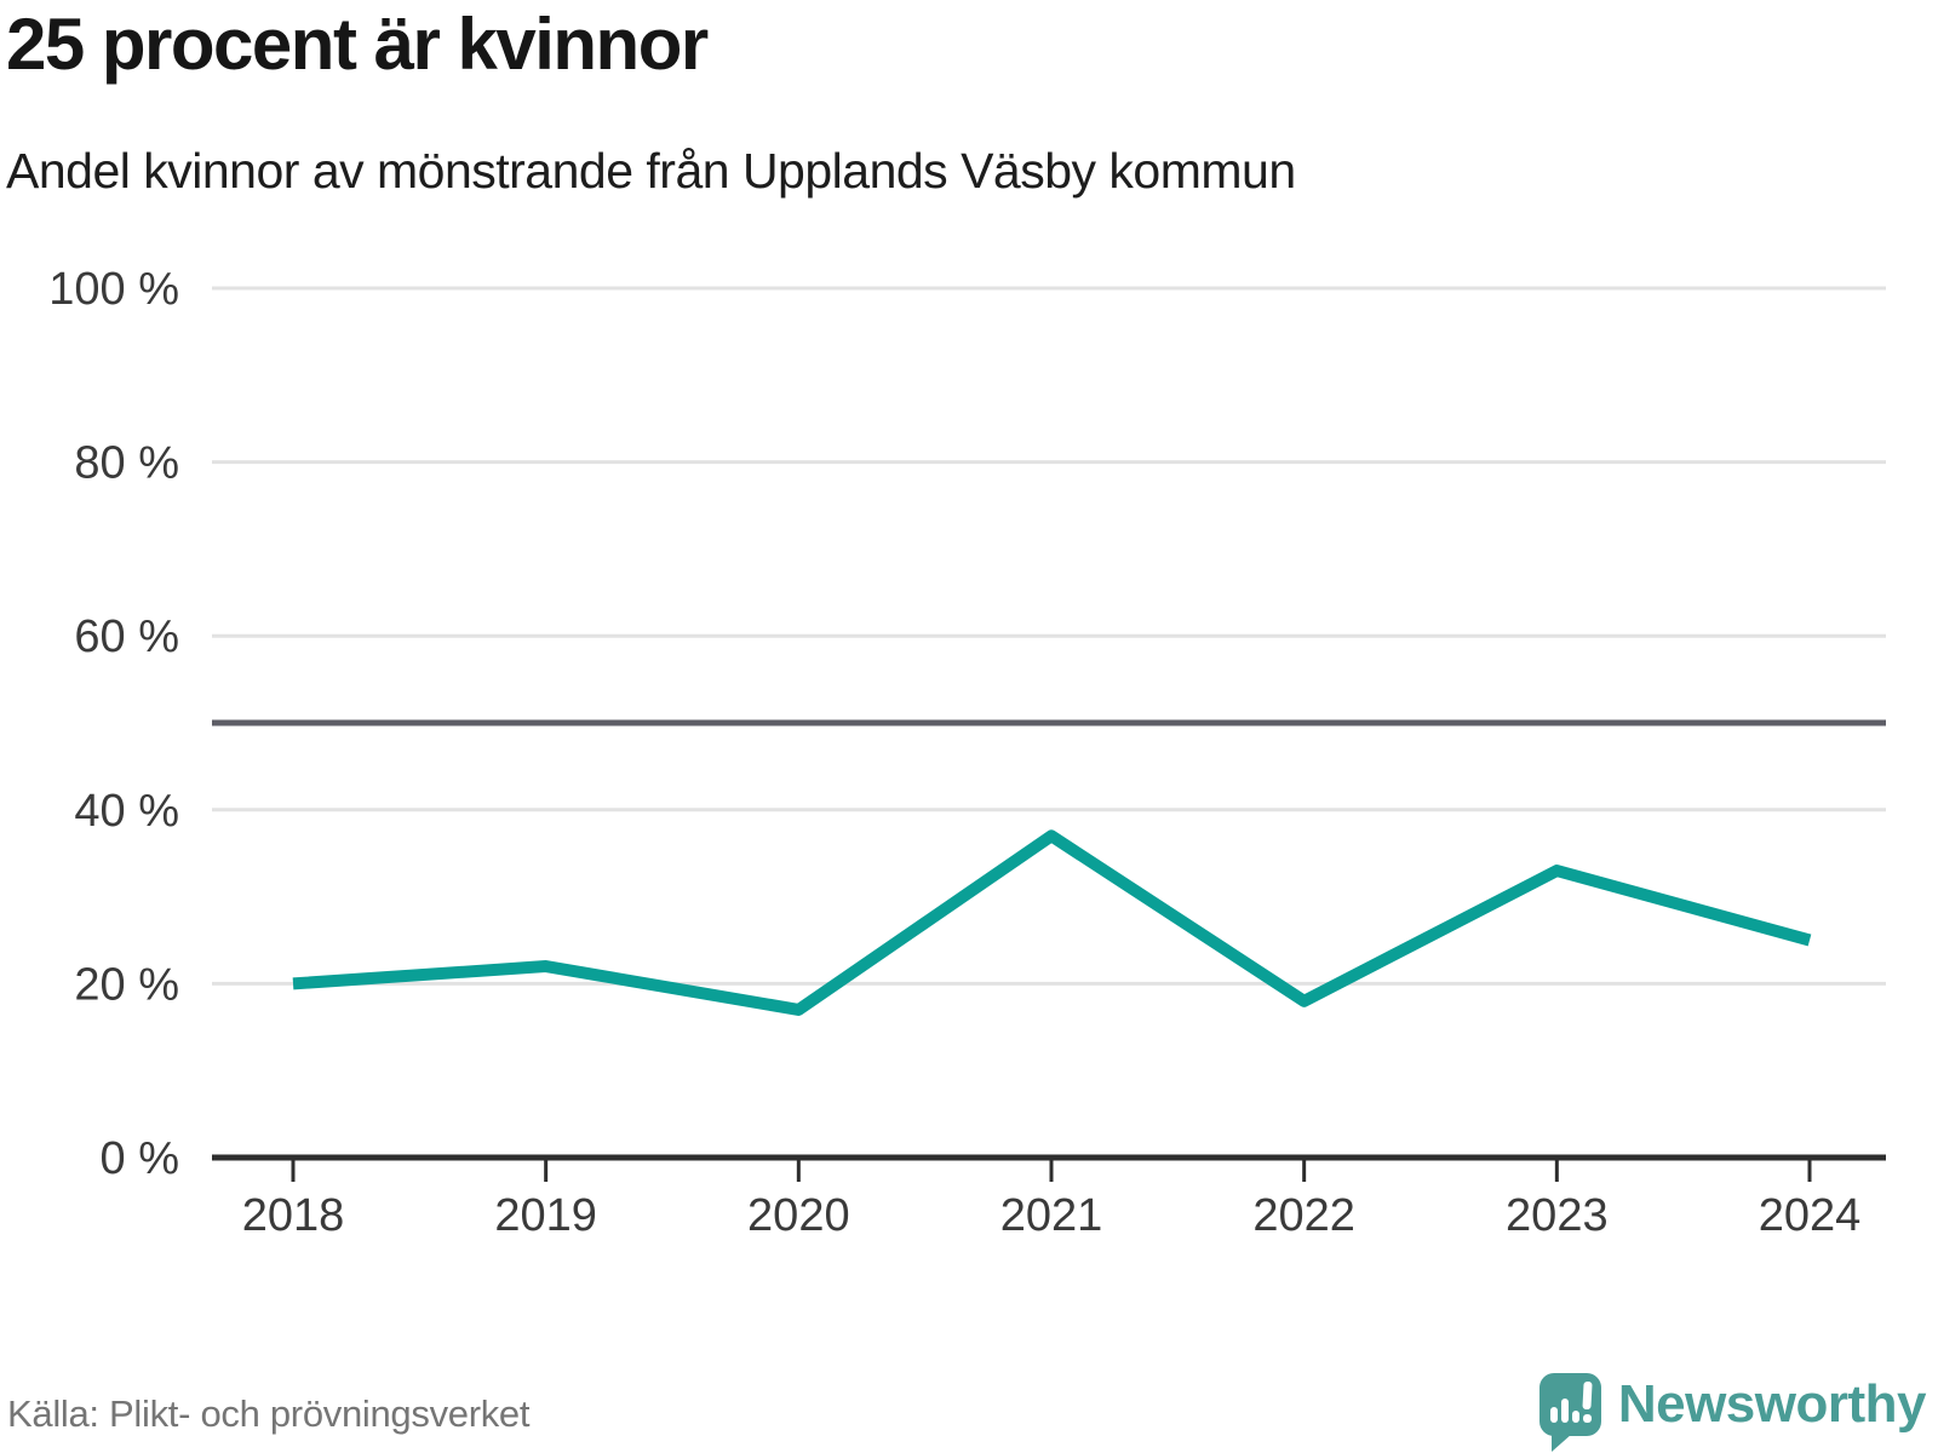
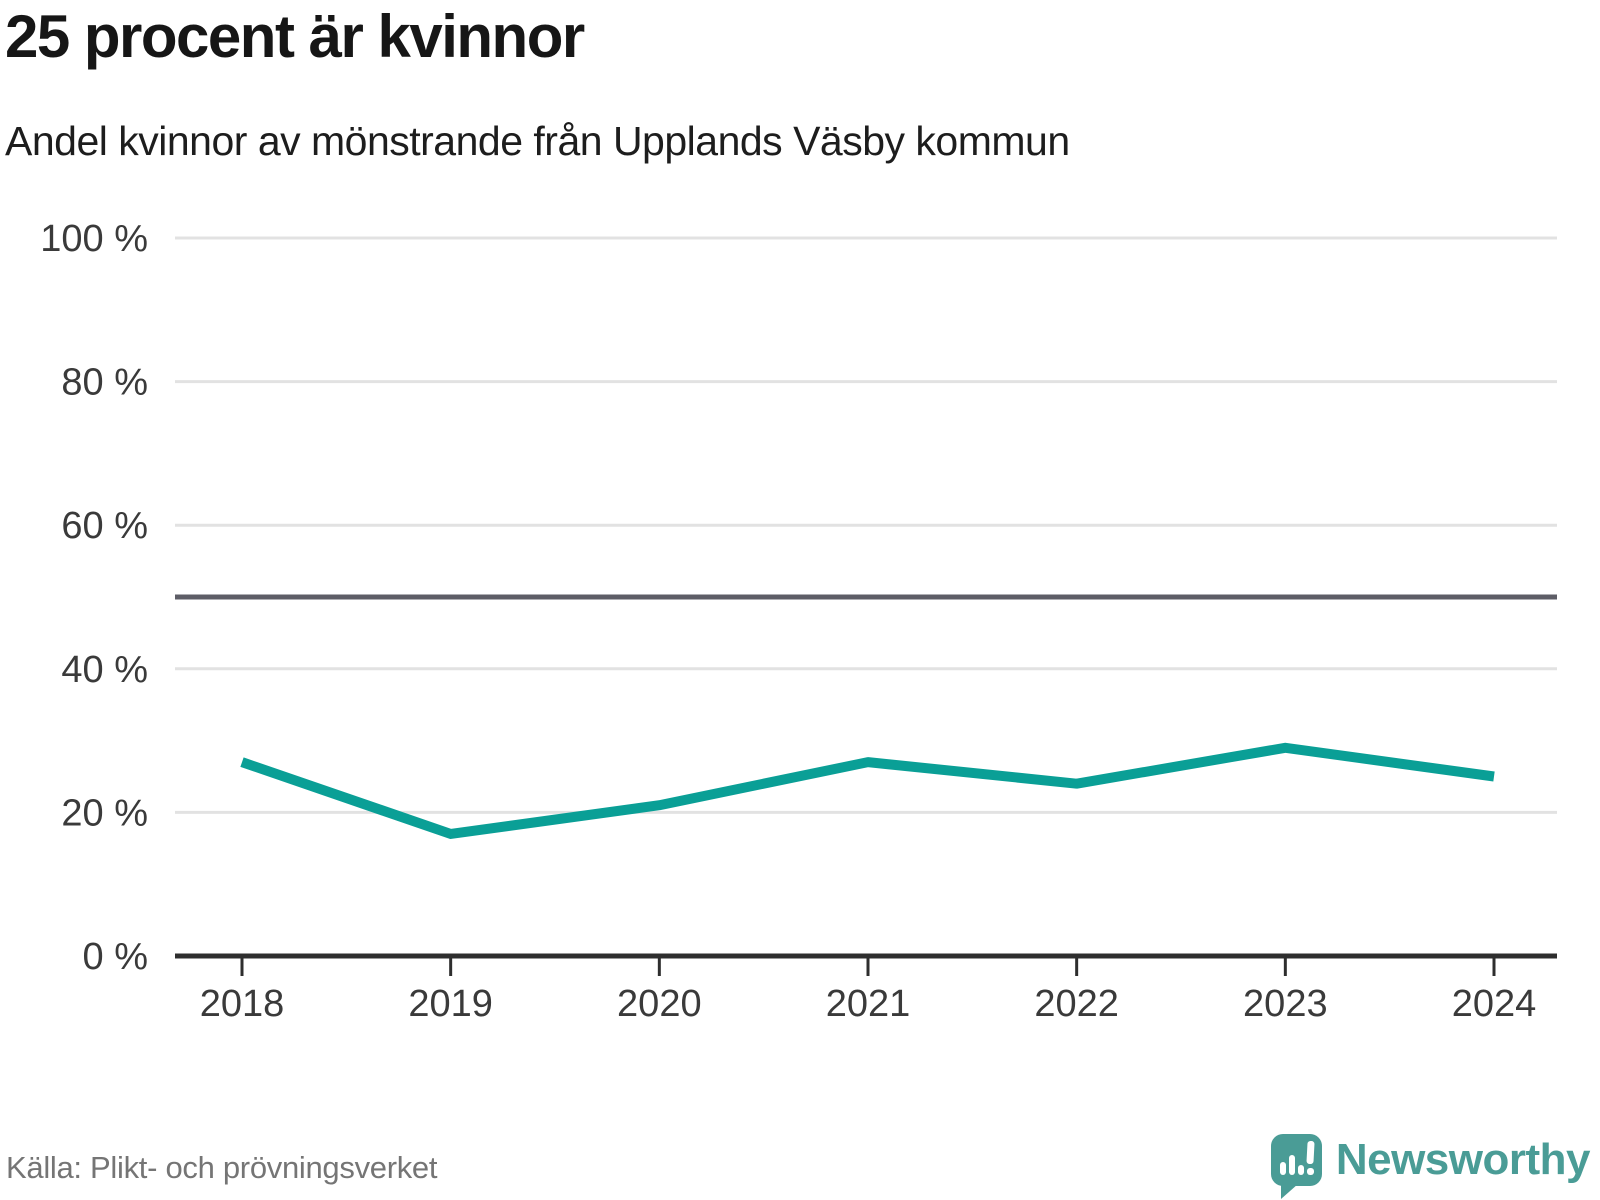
2018: 20% -> 27%
2019: 22% -> 17%
2020: 17% -> 21%
2021: 37% -> 27%
2022: 18% -> 24%
2023: 33% -> 29%
